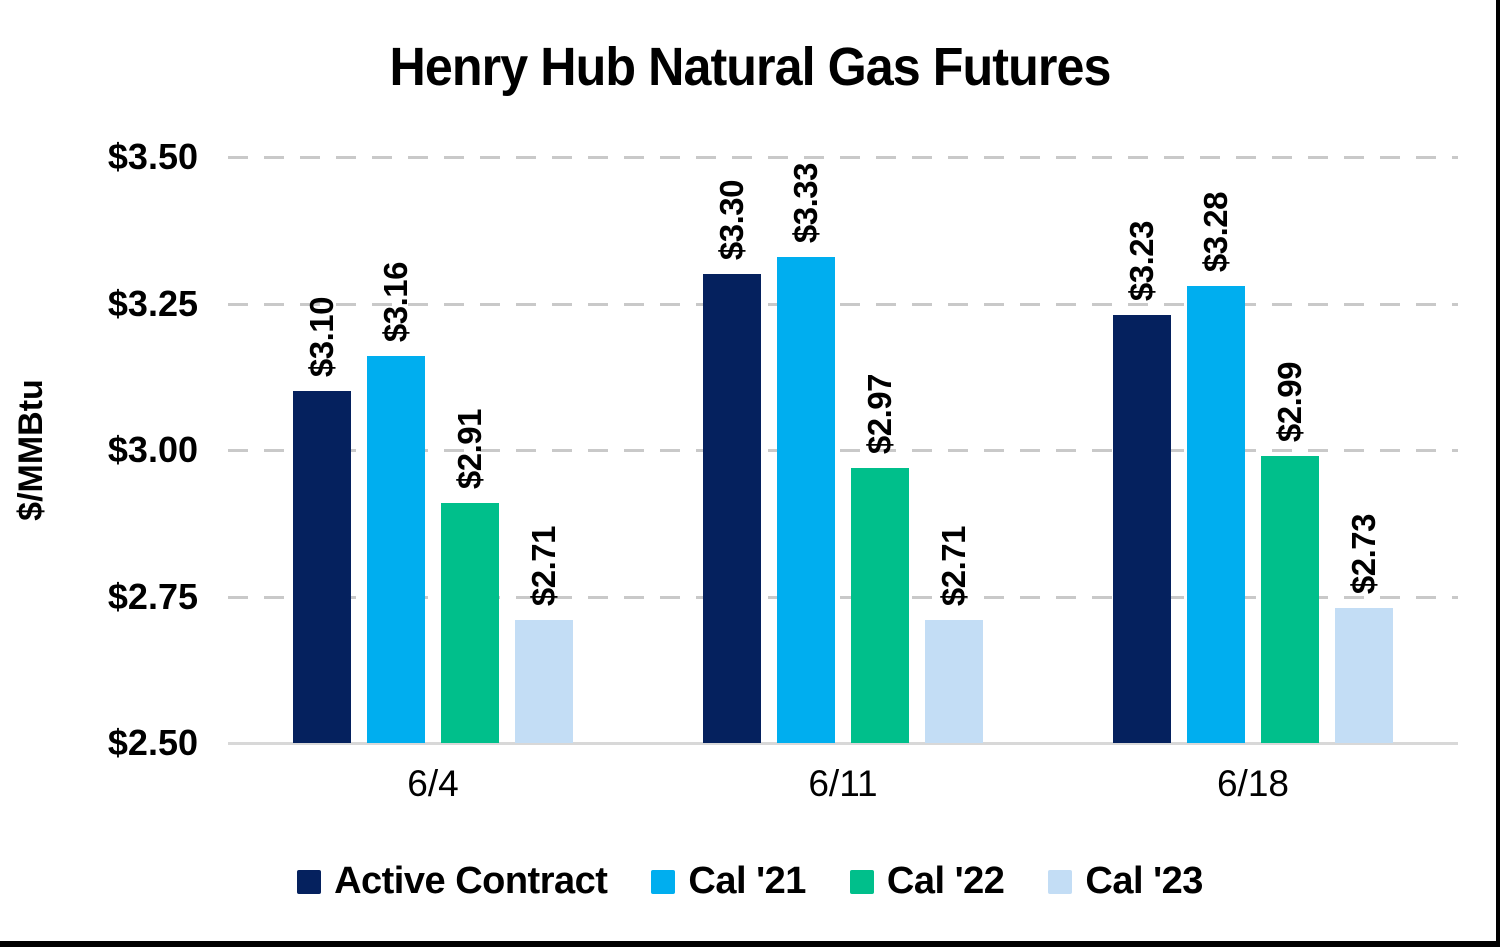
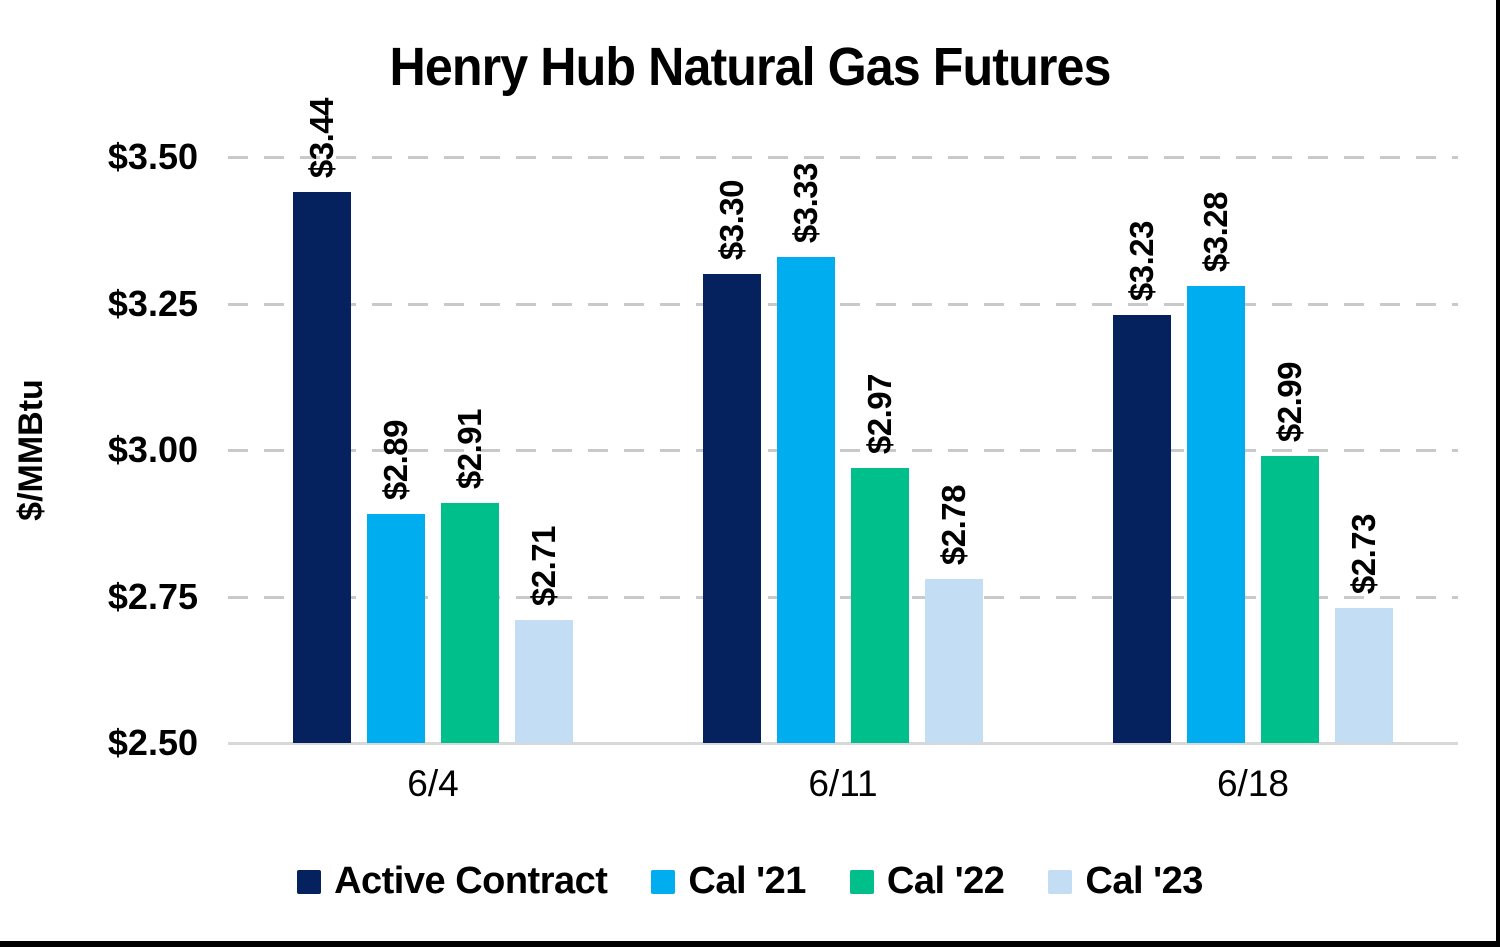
Active Contract/6/4: $3.10 -> $3.44
Cal '21/6/4: $3.16 -> $2.89
Cal '23/6/11: $2.71 -> $2.78
